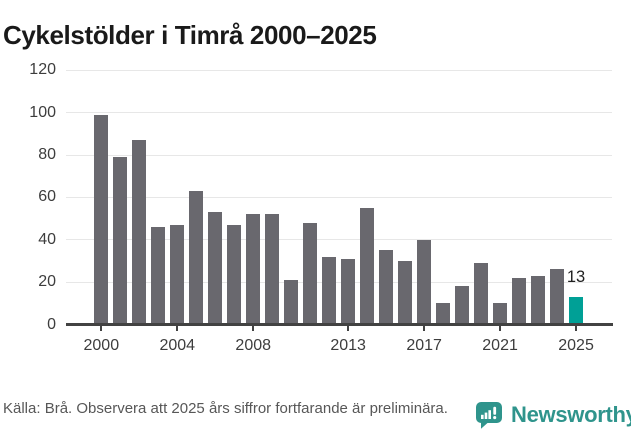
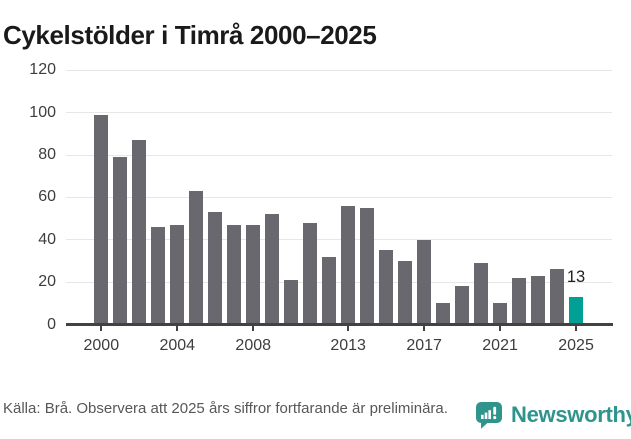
2008: 52 -> 47
2013: 31 -> 56
